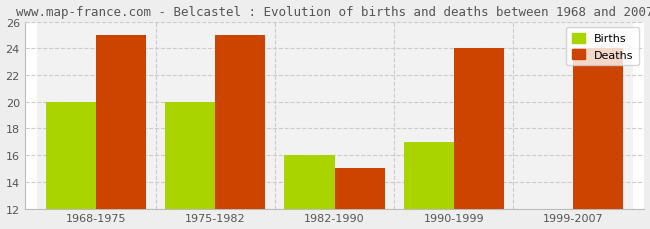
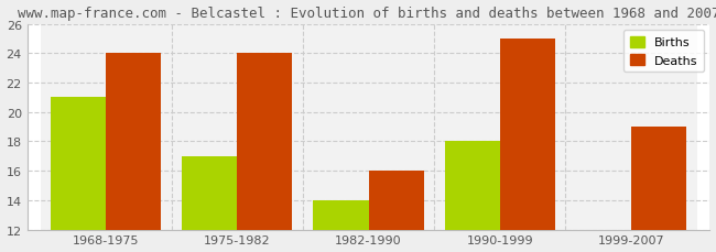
Births/1968-1975: 20 -> 21
Deaths/1968-1975: 25 -> 24
Births/1975-1982: 20 -> 17
Deaths/1975-1982: 25 -> 24
Births/1982-1990: 16 -> 14
Deaths/1982-1990: 15 -> 16
Births/1990-1999: 17 -> 18
Deaths/1990-1999: 24 -> 25
Deaths/1999-2007: 24 -> 19
